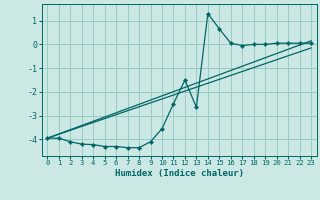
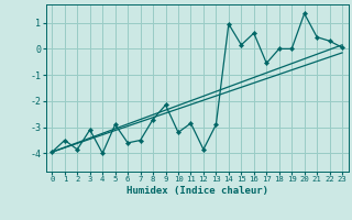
1: -3.95 -> -3.50
2: -4.10 -> -3.85
3: -4.20 -> -3.10
4: -4.22 -> -4.00
5: -4.30 -> -2.90
6: -4.30 -> -3.60
7: -4.35 -> -3.50
8: -4.35 -> -2.70
9: -4.10 -> -2.15
10: -3.55 -> -3.20
11: -2.50 -> -2.85
12: -1.50 -> -3.85
13: -2.65 -> -2.90
14: 1.30 -> 0.95
15: 0.65 -> 0.15
16: 0.05 -> 0.60
17: -0.05 -> -0.55
20: 0.05 -> 1.35
21: 0.05 -> 0.45
22: 0.05 -> 0.30
